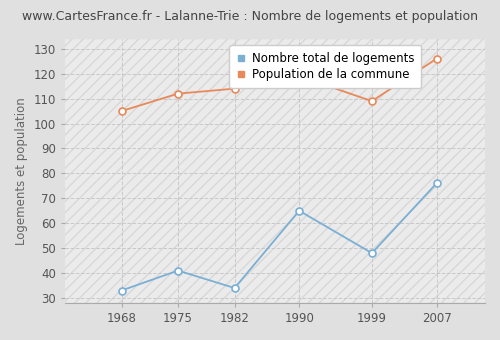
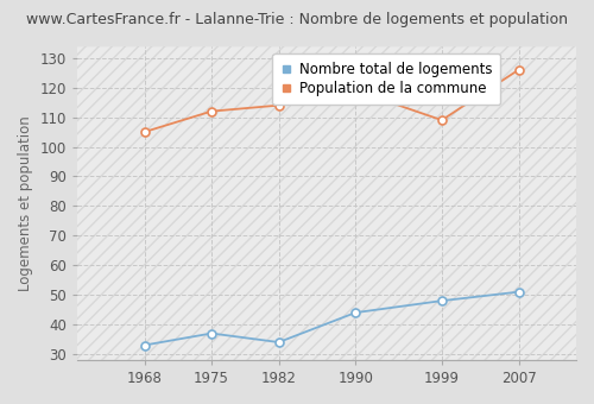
Nombre total de logements/1975: 41 -> 37
Nombre total de logements/1990: 65 -> 44
Nombre total de logements/2007: 76 -> 51
